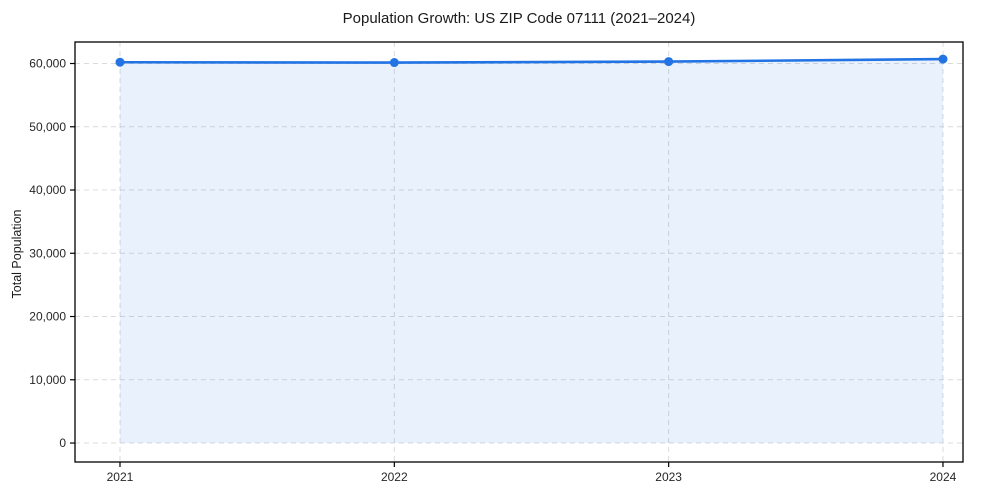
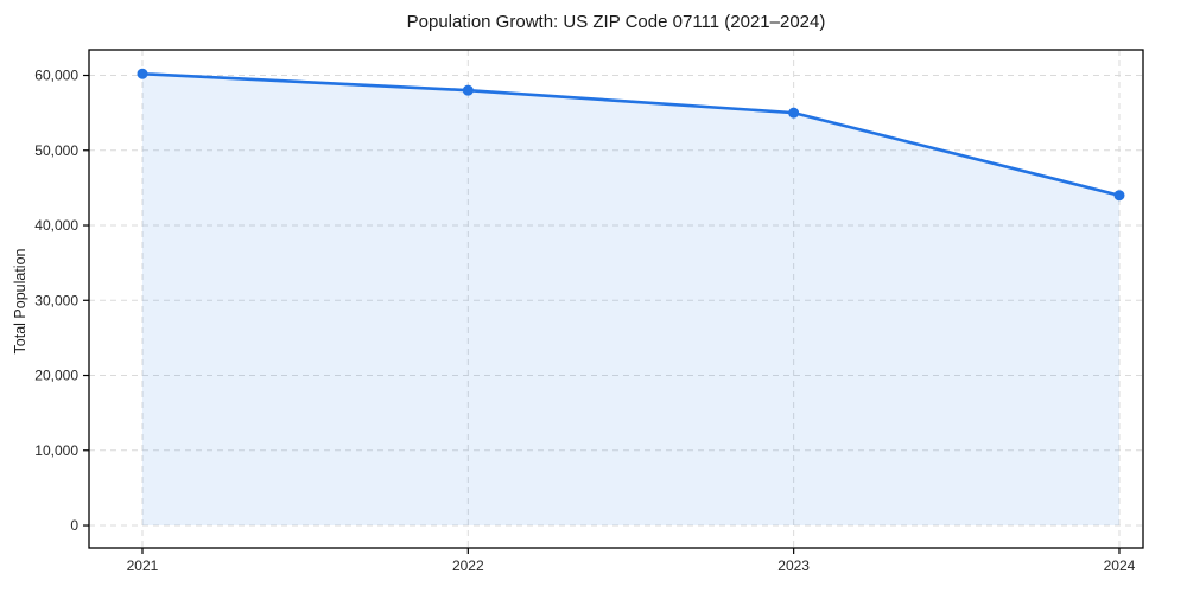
2022: 60000 -> 58000
2023: 60000 -> 55000
2024: 61000 -> 44000
